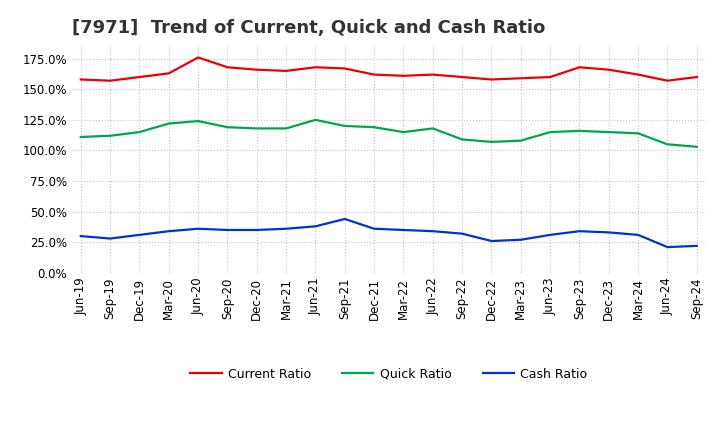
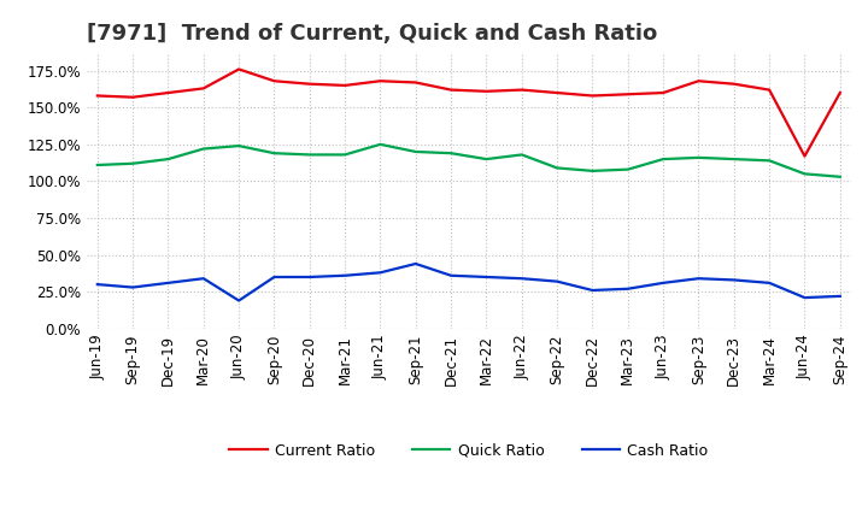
Cash Ratio/Jun-20: 36% -> 19%
Current Ratio/Jun-24: 157% -> 117%
